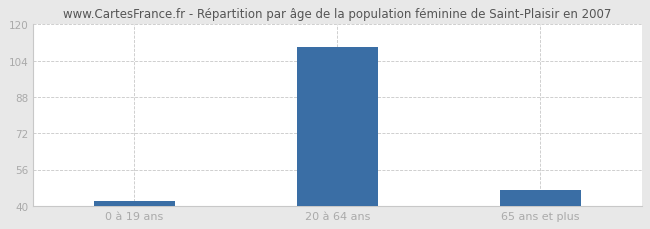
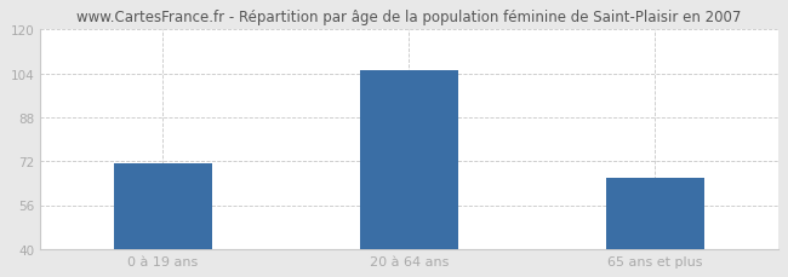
0 à 19 ans: 42 -> 71
20 à 64 ans: 110 -> 105
65 ans et plus: 47 -> 66
